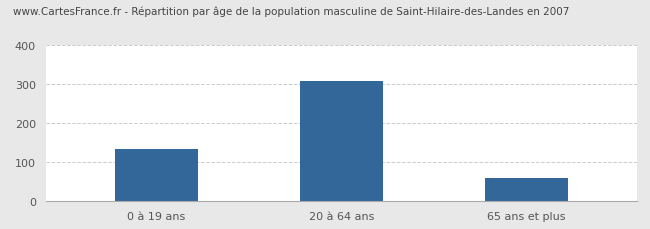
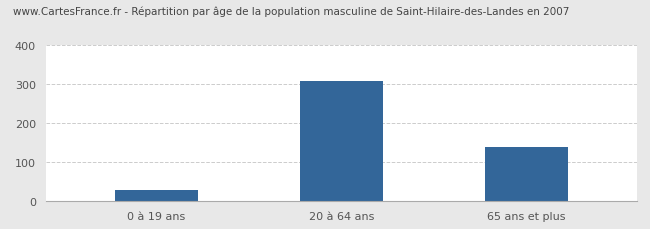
0 à 19 ans: 133 -> 30
65 ans et plus: 60 -> 140
